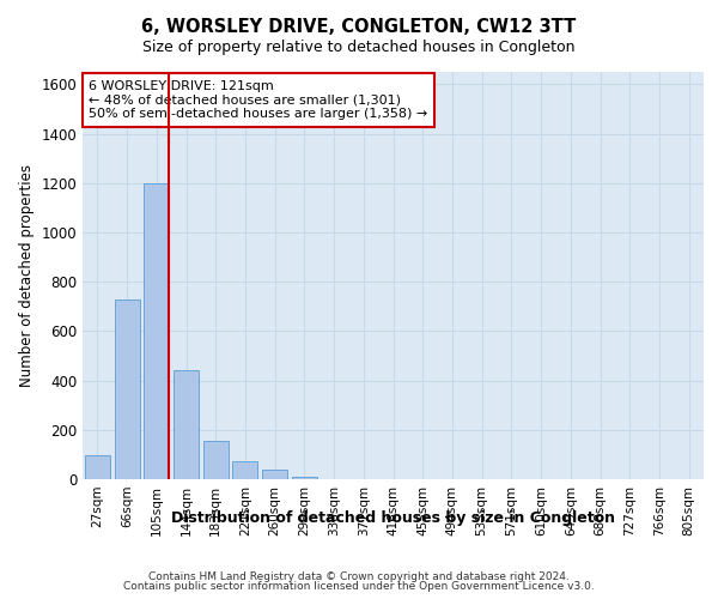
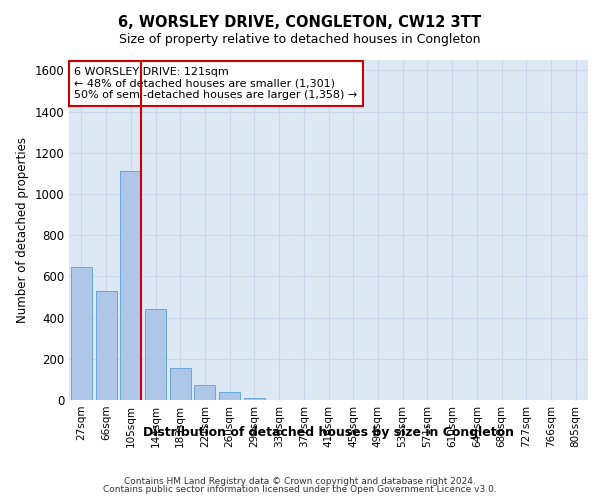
27sqm: 95 -> 645
66sqm: 730 -> 530
105sqm: 1200 -> 1110
